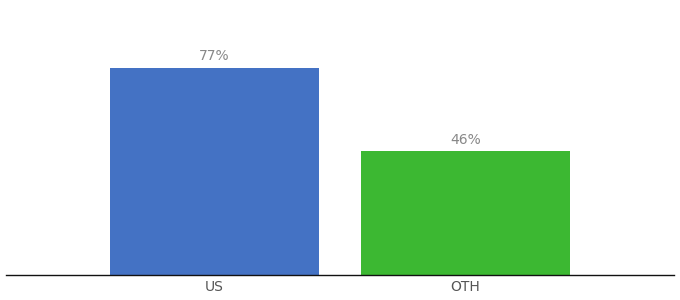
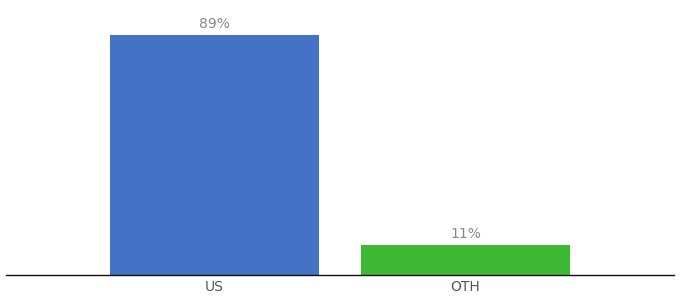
US: 77% -> 89%
OTH: 46% -> 11%
